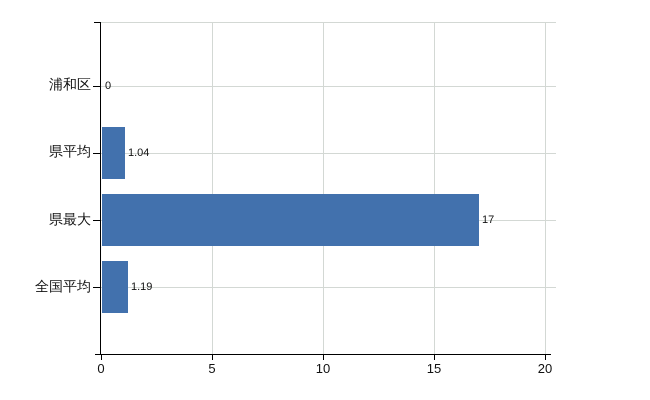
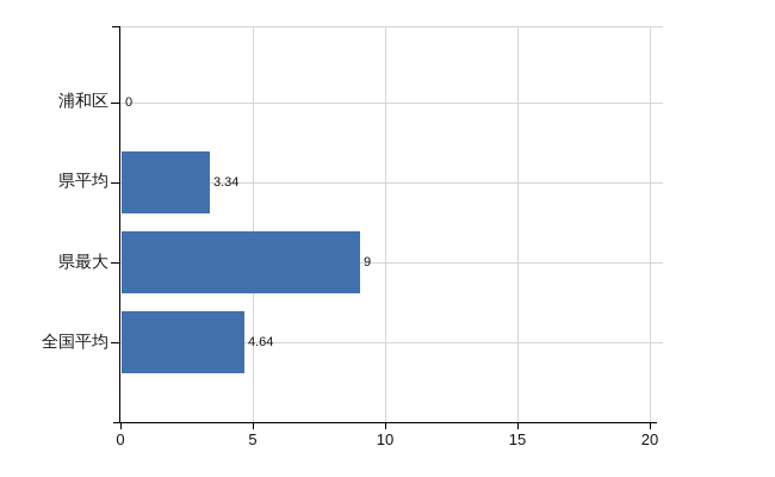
県平均: 1.04 -> 3.34
県最大: 17 -> 9
全国平均: 1.19 -> 4.64
